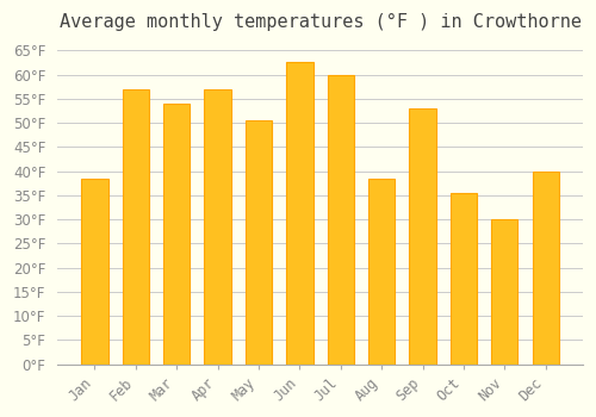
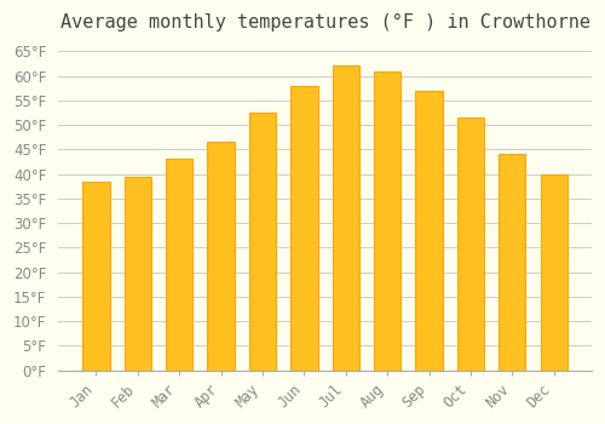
Feb: 57.0°F -> 39.5°F
Mar: 54.0°F -> 43.0°F
Apr: 57.0°F -> 46.5°F
May: 50.5°F -> 52.5°F
Jun: 62.5°F -> 58.0°F
Jul: 60.0°F -> 62.0°F
Aug: 38.5°F -> 61.0°F
Sep: 53.0°F -> 57.0°F
Oct: 35.5°F -> 51.5°F
Nov: 30.0°F -> 44.0°F
